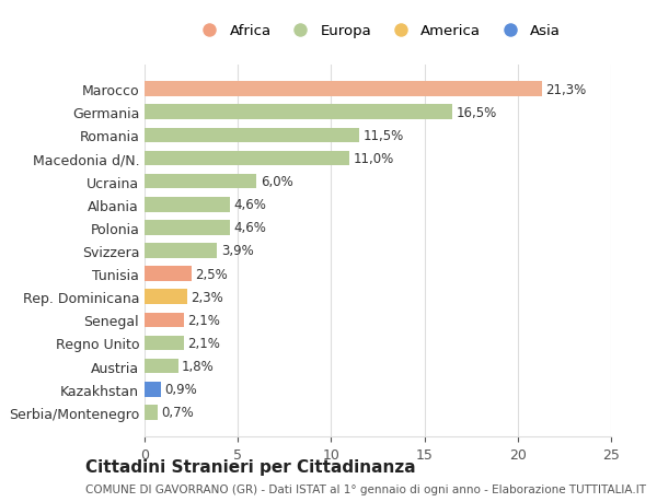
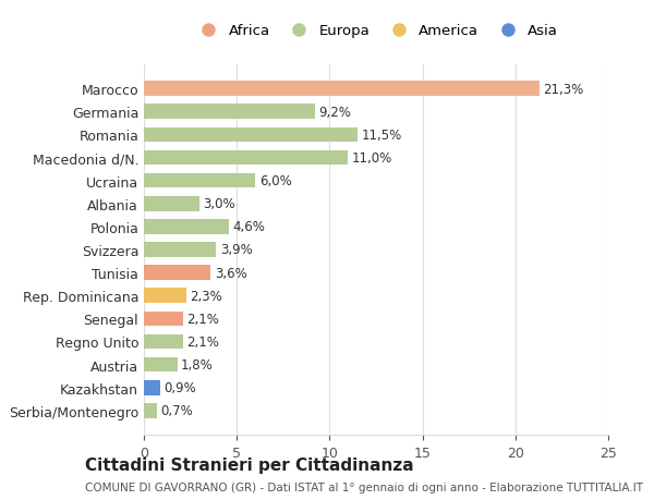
Germania: 16,5% -> 9,2%
Albania: 4,6% -> 3,0%
Tunisia: 2,5% -> 3,6%
